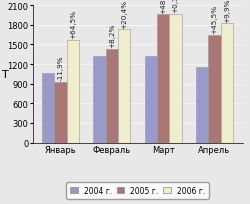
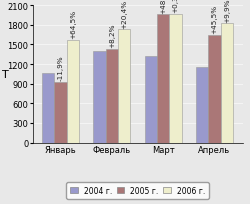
2004 г./Февраль: 1320 -> 1400
